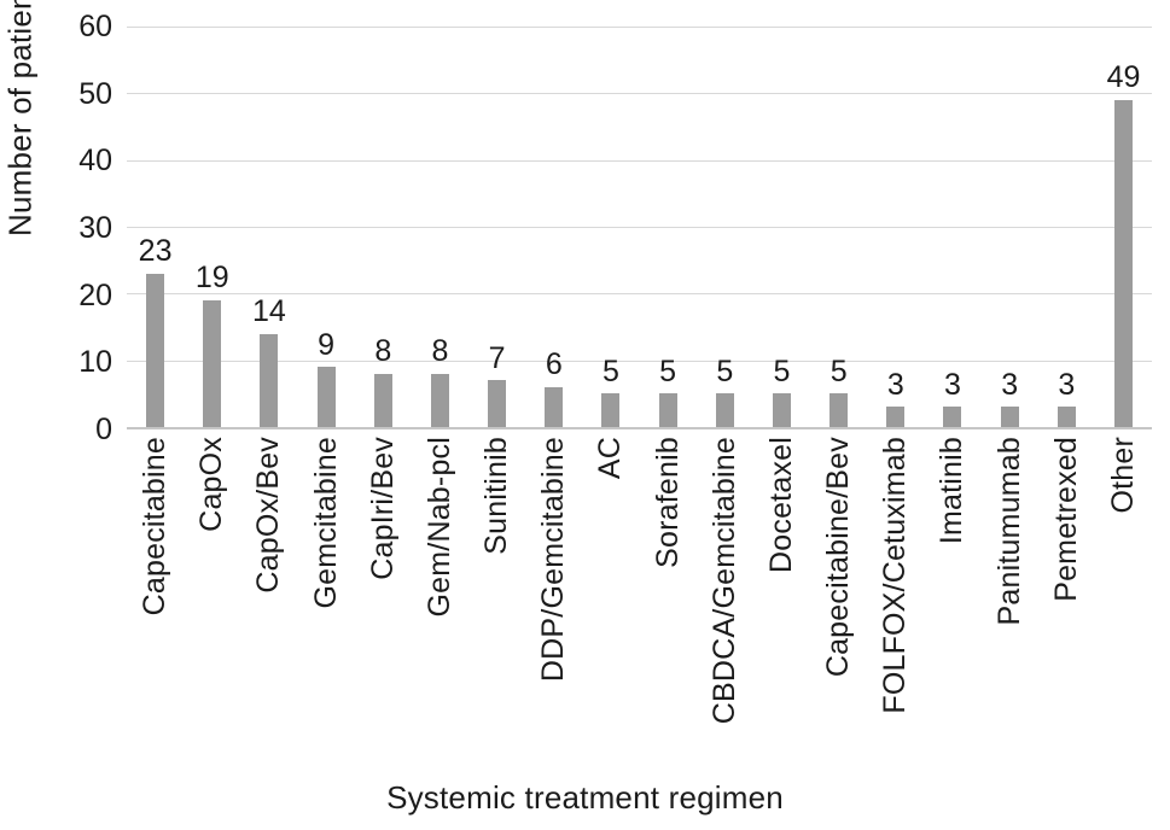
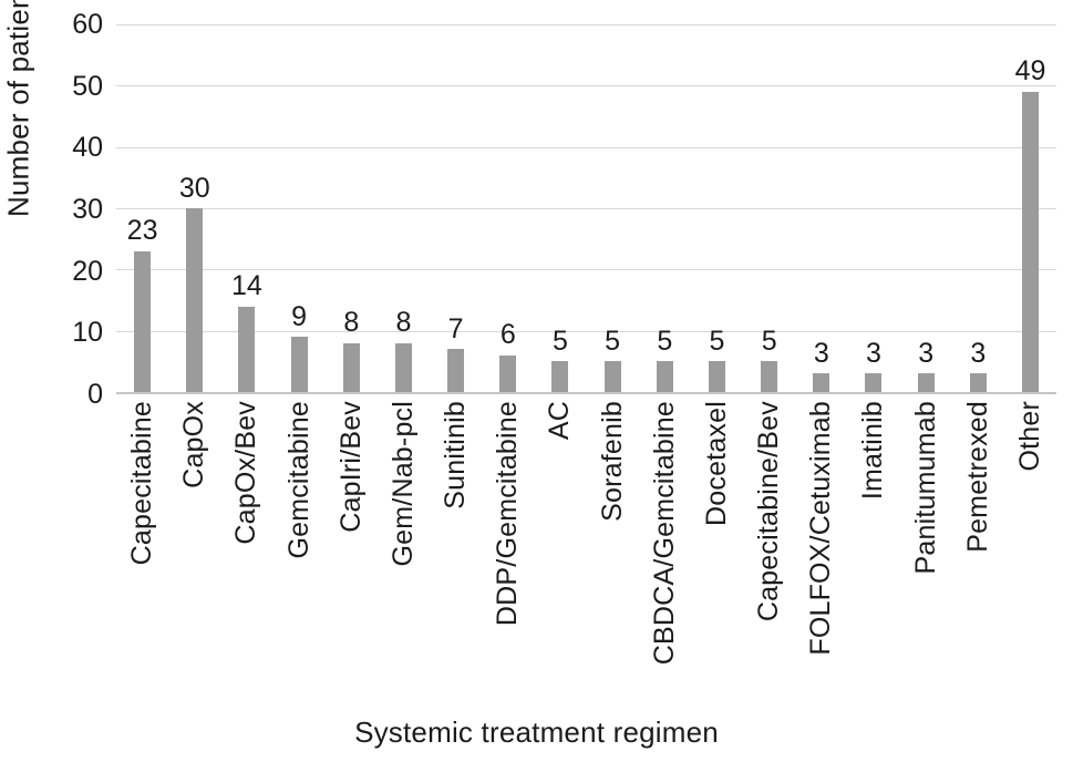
CapOx: 19 -> 30
